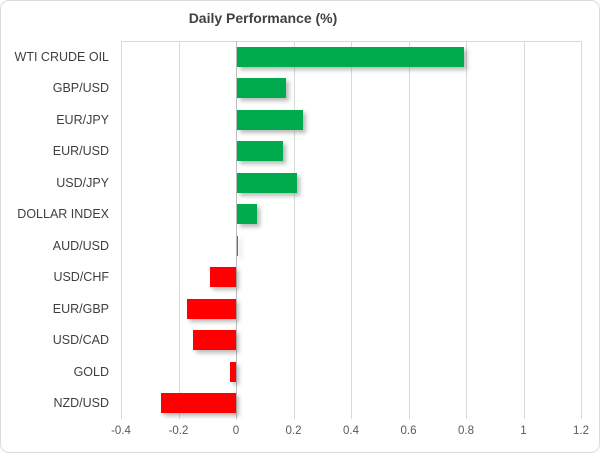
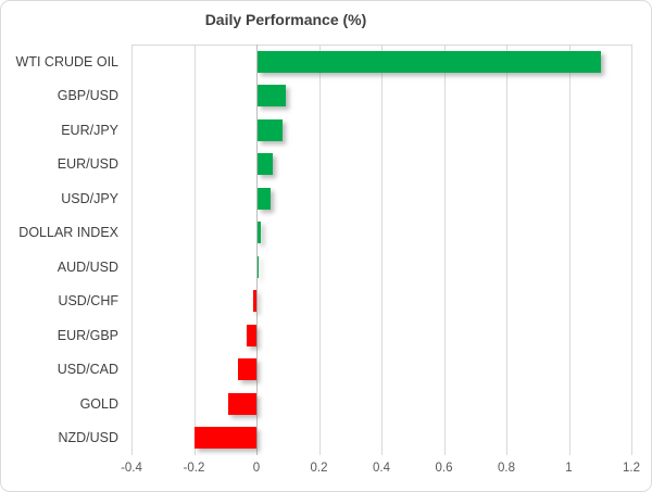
WTI CRUDE OIL: 0.79 -> 1.10
GBP/USD: 0.17 -> 0.09
EUR/JPY: 0.23 -> 0.08
EUR/USD: 0.16 -> 0.05
USD/JPY: 0.21 -> 0.04
DOLLAR INDEX: 0.07 -> 0.01
USD/CHF: -0.09 -> -0.01
EUR/GBP: -0.17 -> -0.03
USD/CAD: -0.15 -> -0.06
GOLD: -0.02 -> -0.09
NZD/USD: -0.26 -> -0.20
